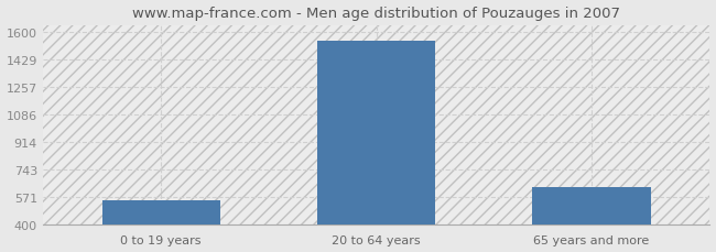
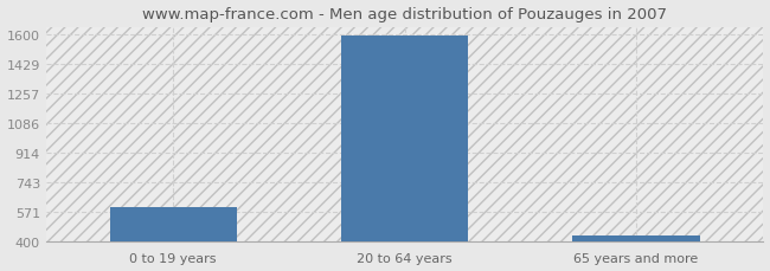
0 to 19 years: 550 -> 600
20 to 64 years: 1540 -> 1590
65 years and more: 630 -> 430
